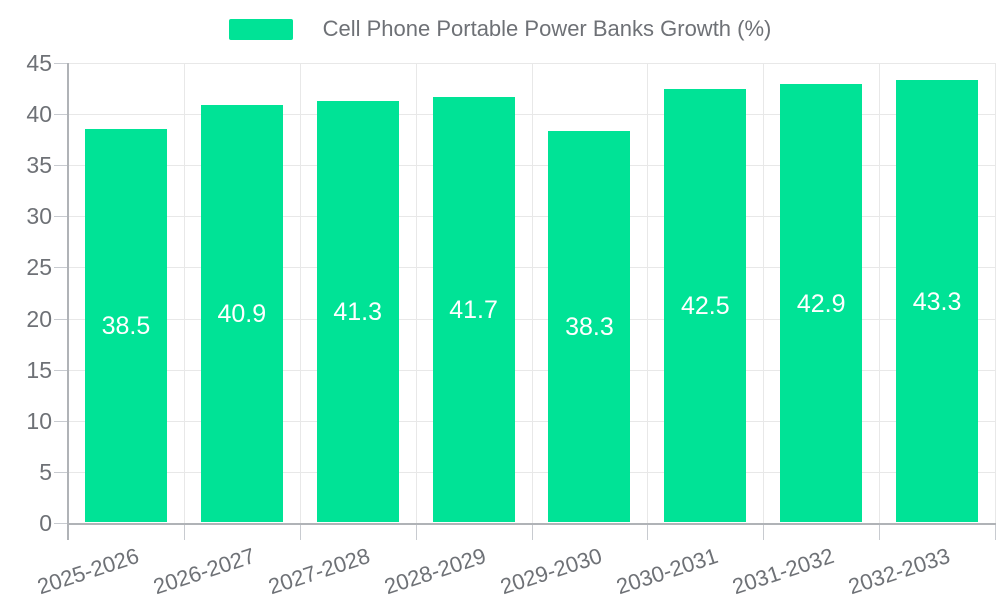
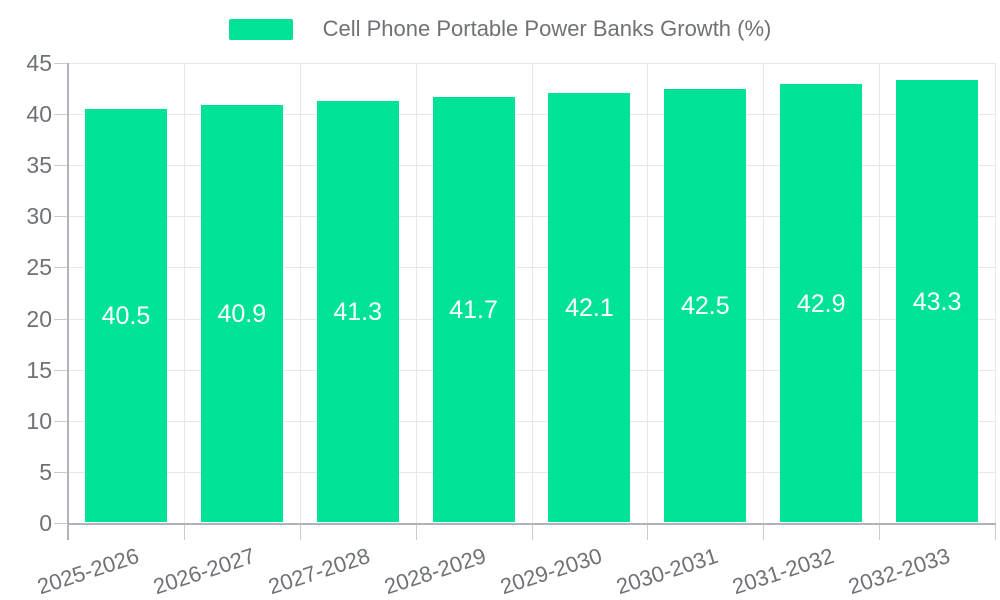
2025-2026: 38.5 -> 40.5
2029-2030: 38.3 -> 42.1
